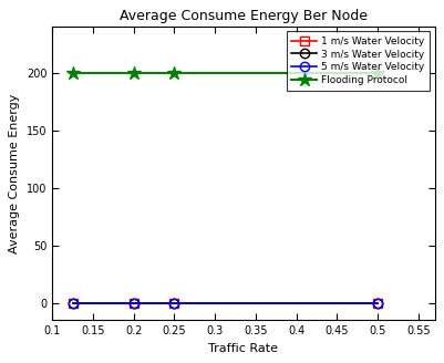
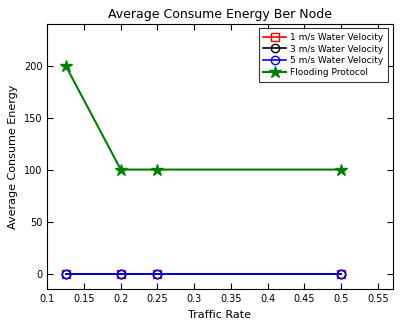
Flooding Protocol/0.2: 200 -> 100
Flooding Protocol/0.25: 200 -> 100
Flooding Protocol/0.5: 200 -> 100
